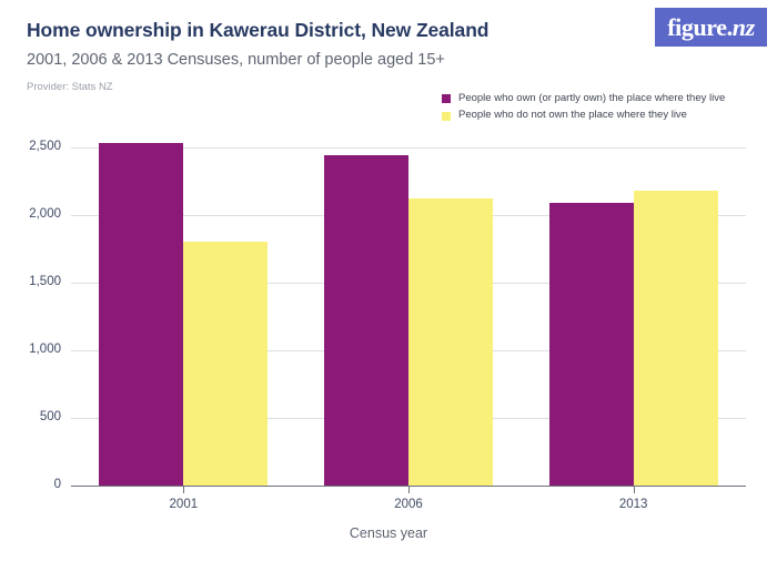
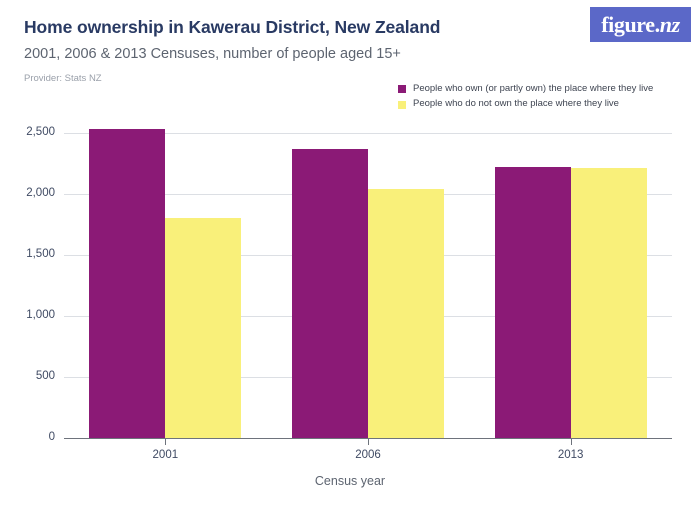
People who own (or partly own) the place where they live/2006: 2440 -> 2370
People who do not own the place where they live/2006: 2120 -> 2040
People who own (or partly own) the place where they live/2013: 2090 -> 2220
People who do not own the place where they live/2013: 2180 -> 2210
